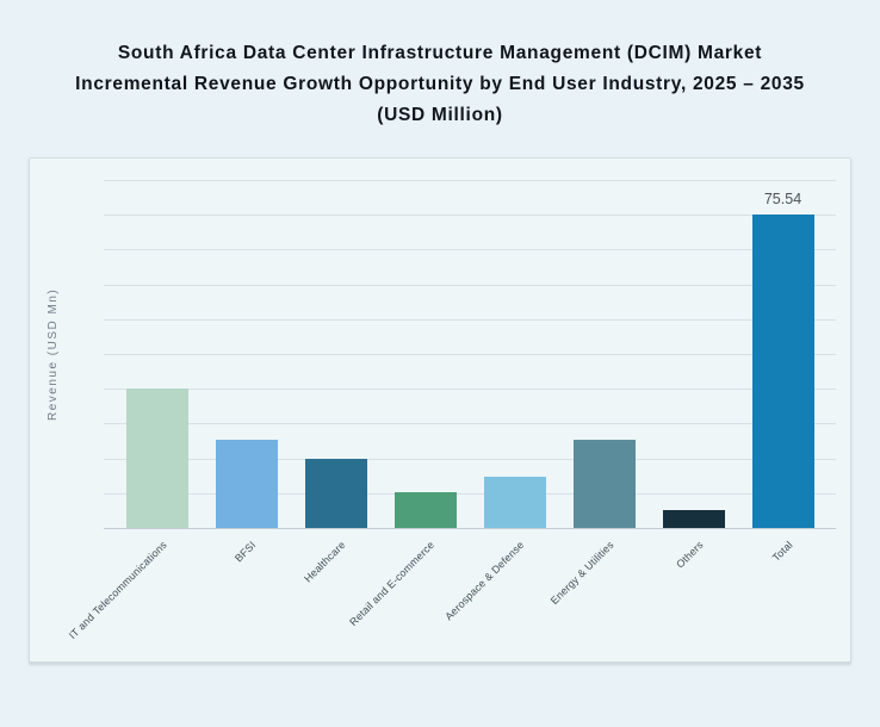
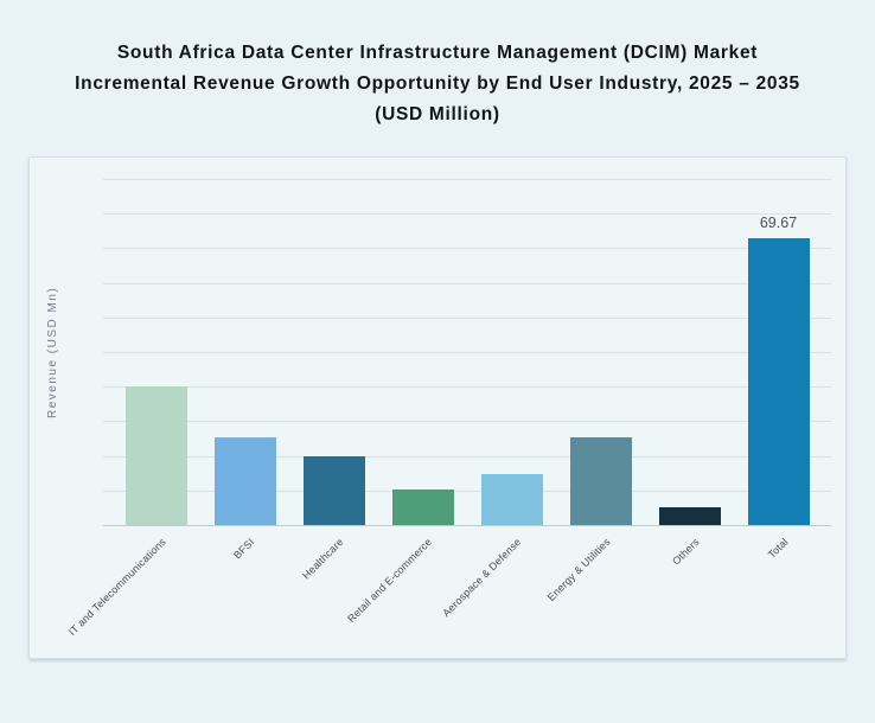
Total: 75.54 -> 69.67
